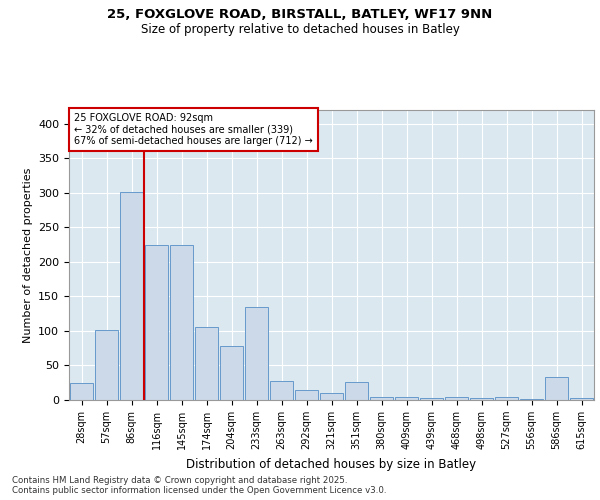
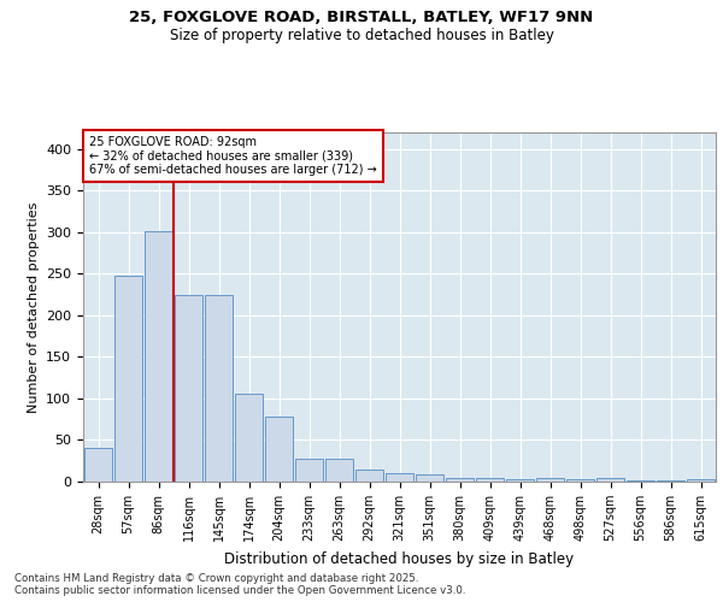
28sqm: 24 -> 40
57sqm: 102 -> 248
233sqm: 134 -> 27
351sqm: 26 -> 8
586sqm: 34 -> 1
